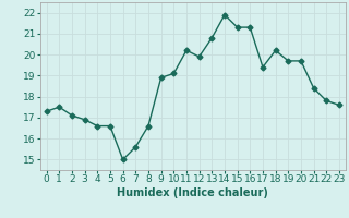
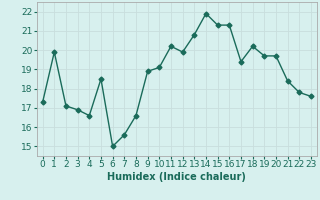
1: 17.5 -> 19.9
5: 16.6 -> 18.5
